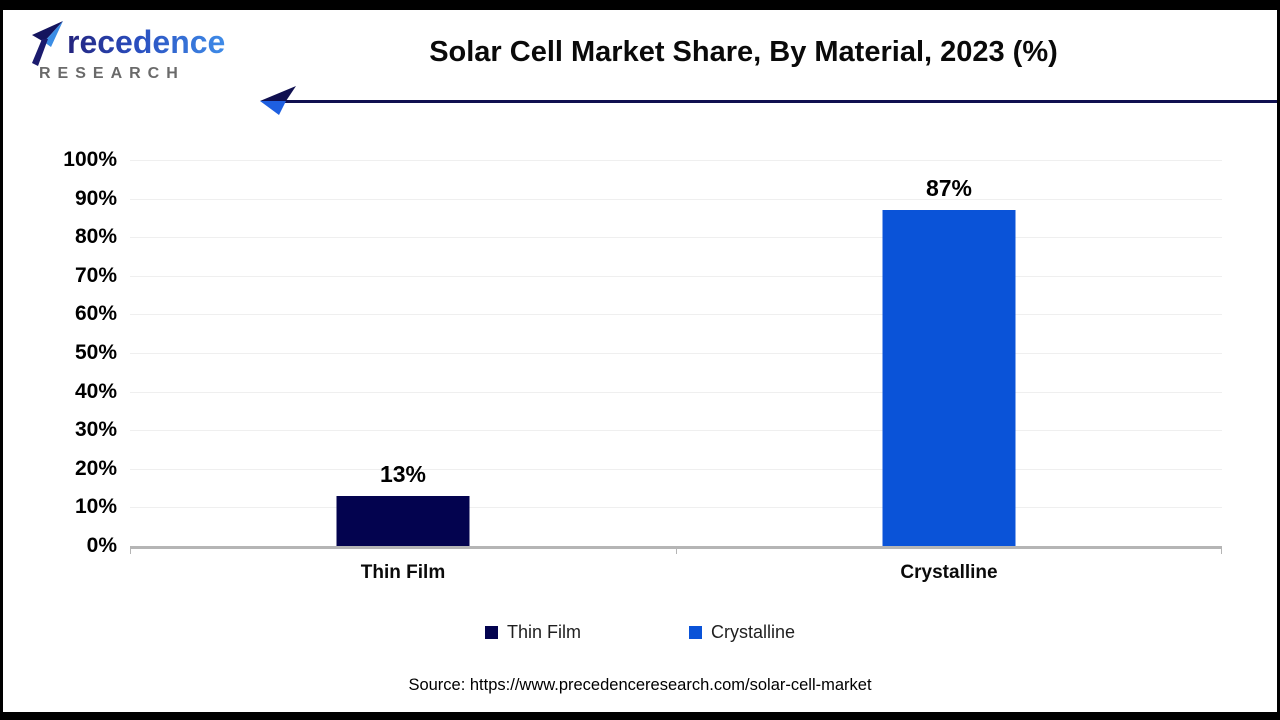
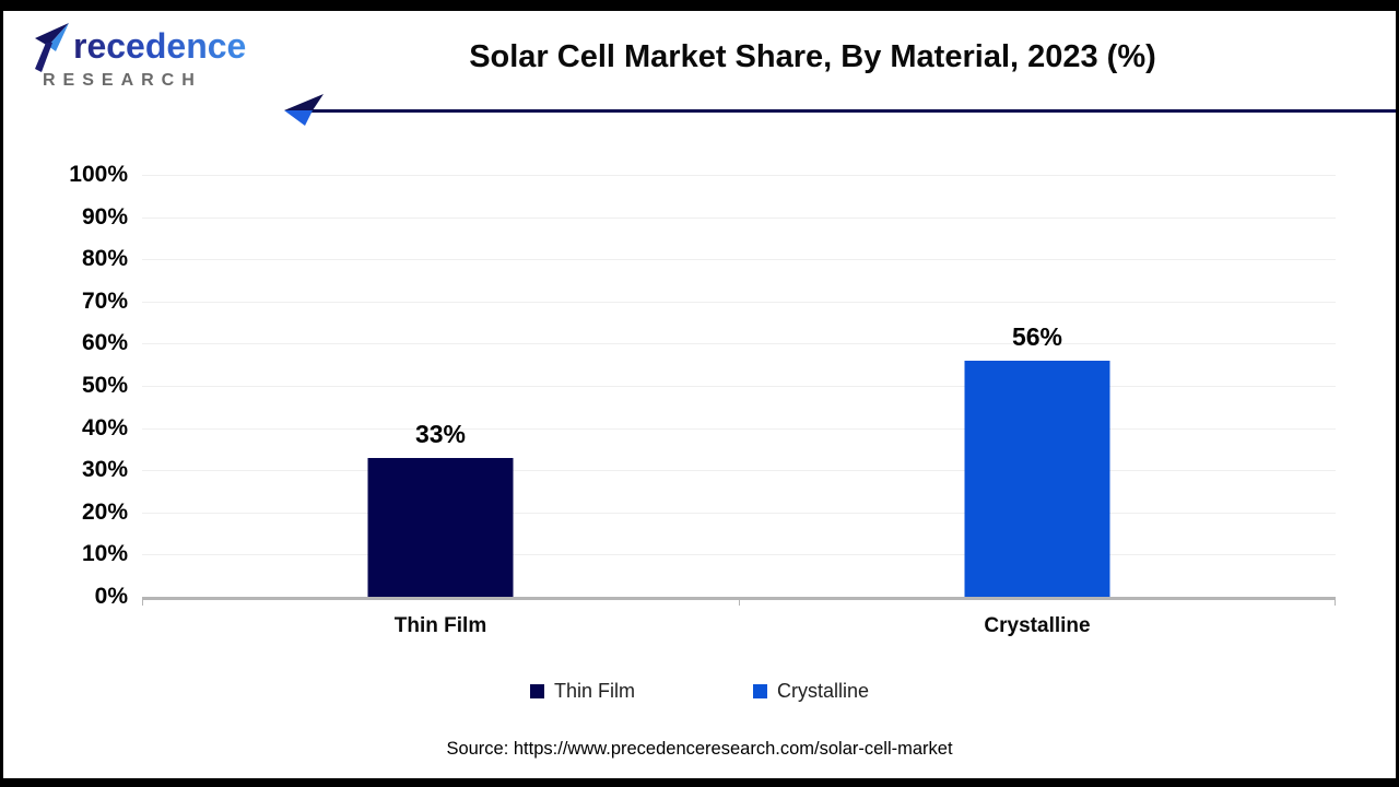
Thin Film: 13% -> 33%
Crystalline: 87% -> 56%
